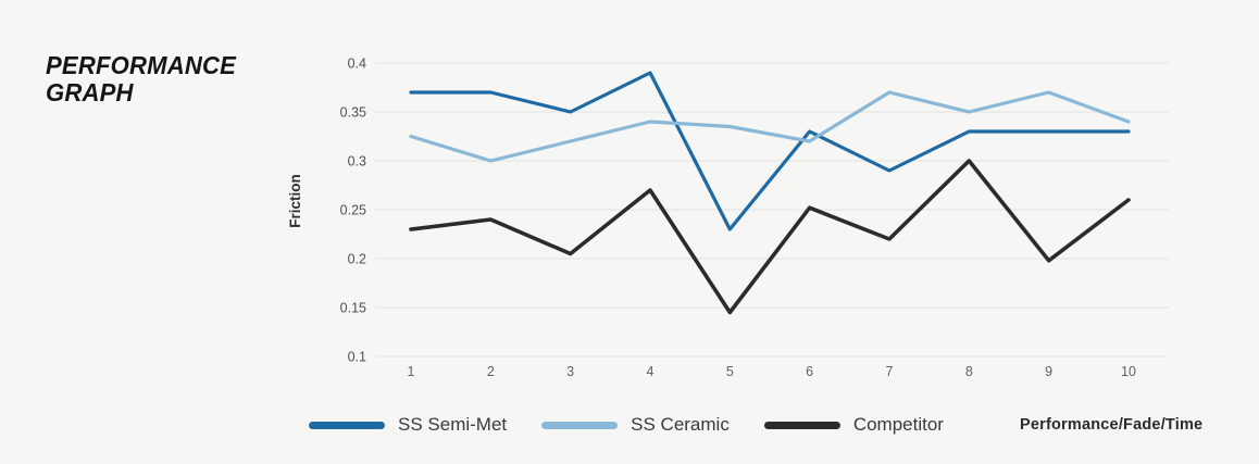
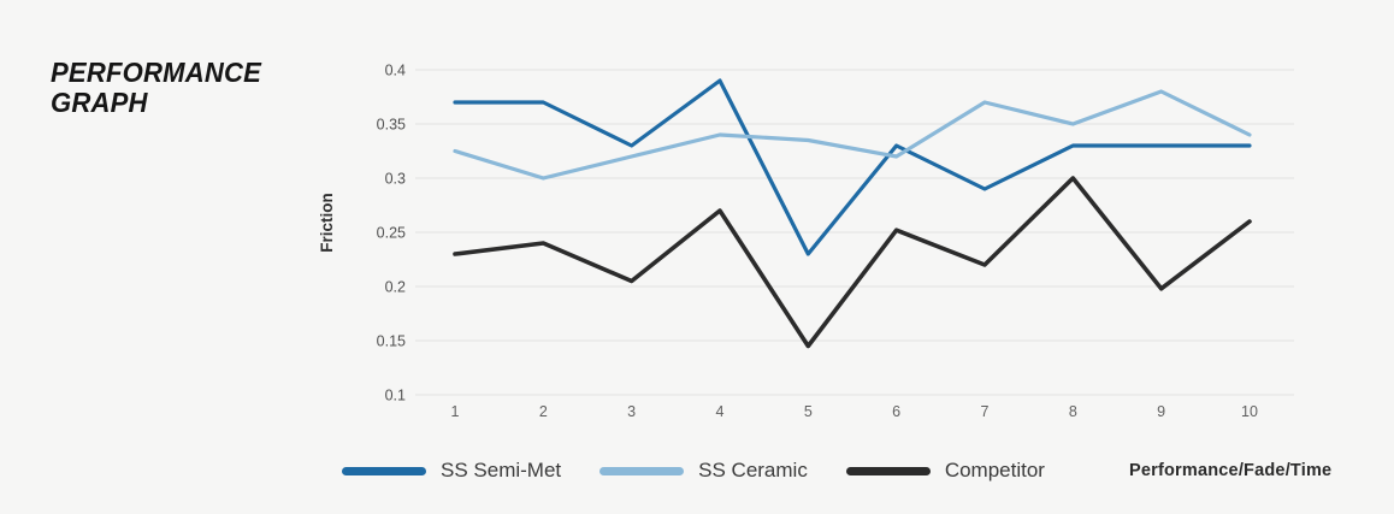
SS Semi-Met/3: 0.35 -> 0.33
SS Ceramic/9: 0.37 -> 0.38
